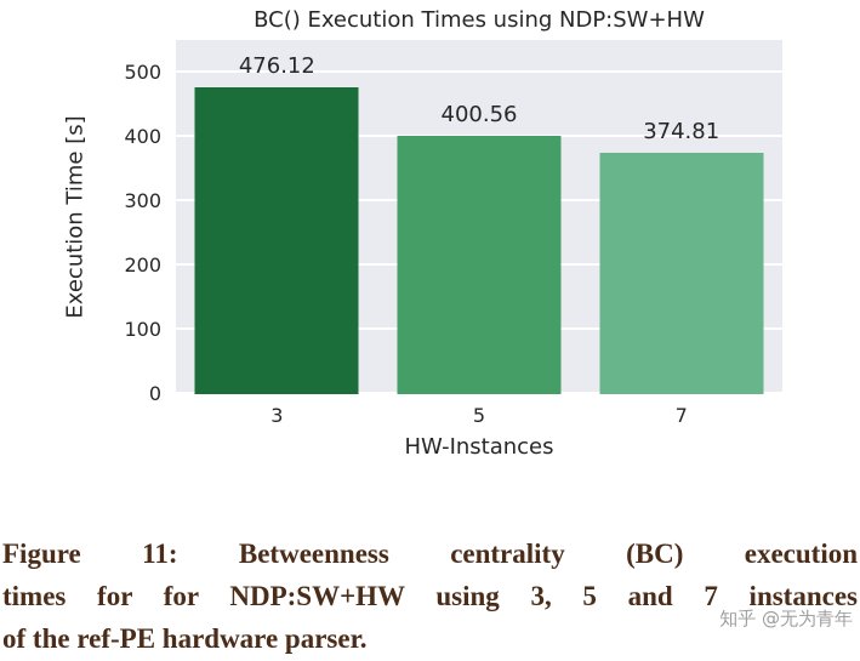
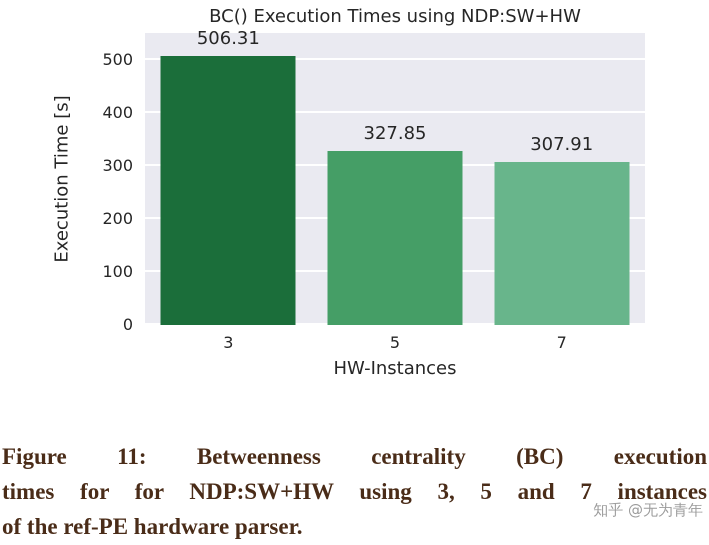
3: 476.12 -> 506.31
5: 400.56 -> 327.85
7: 374.81 -> 307.91
